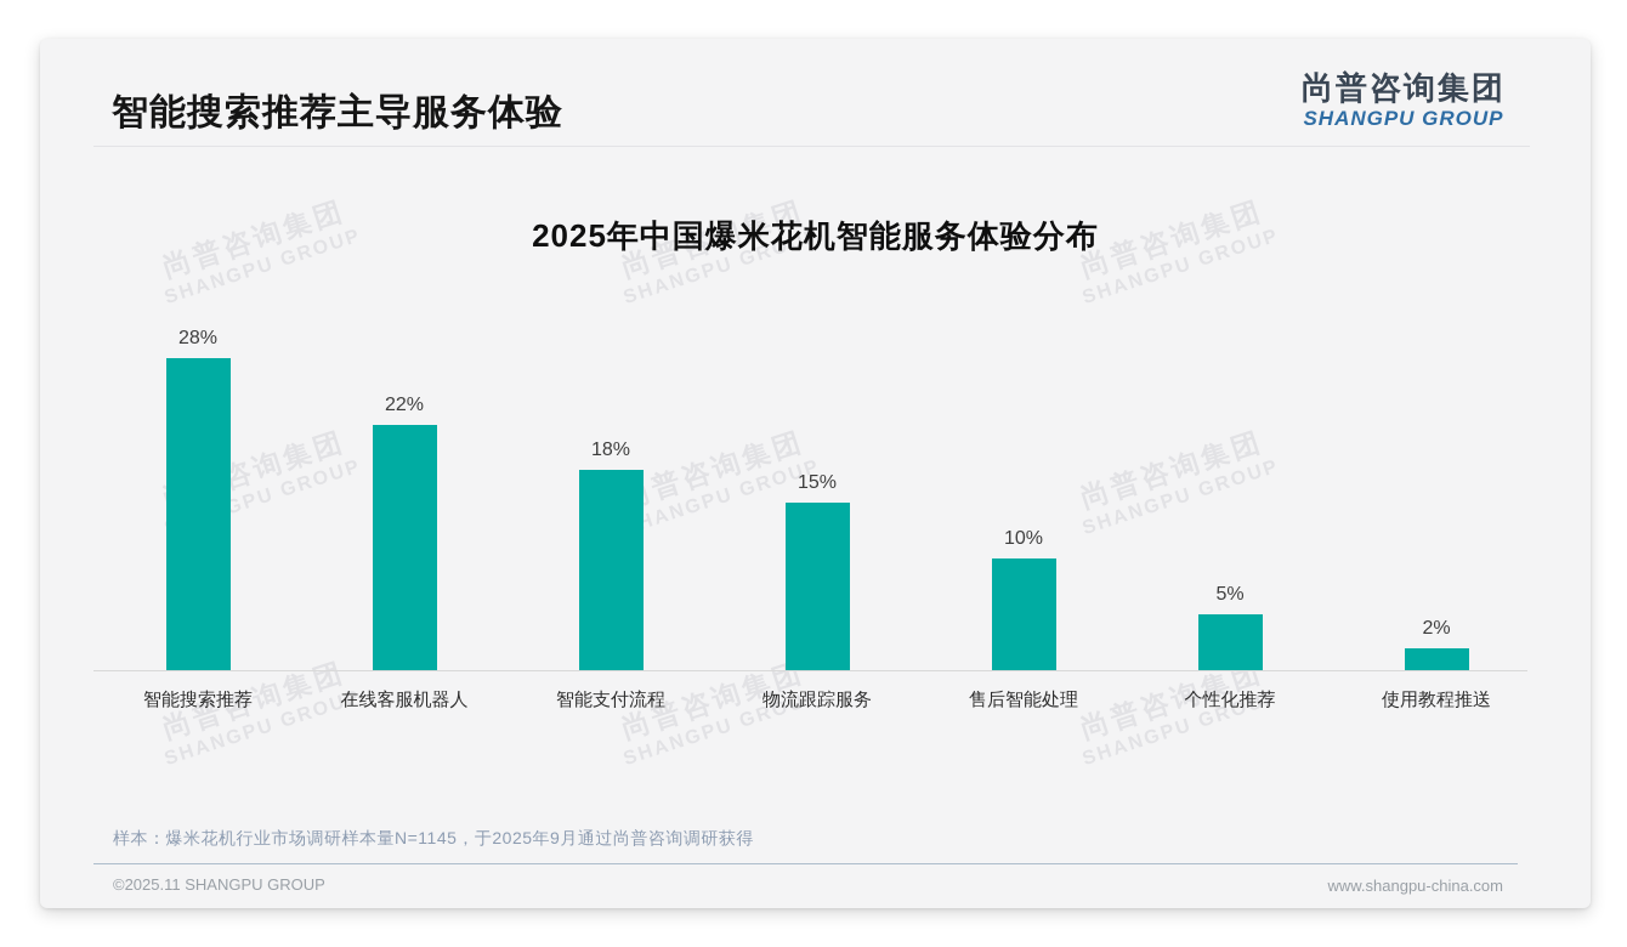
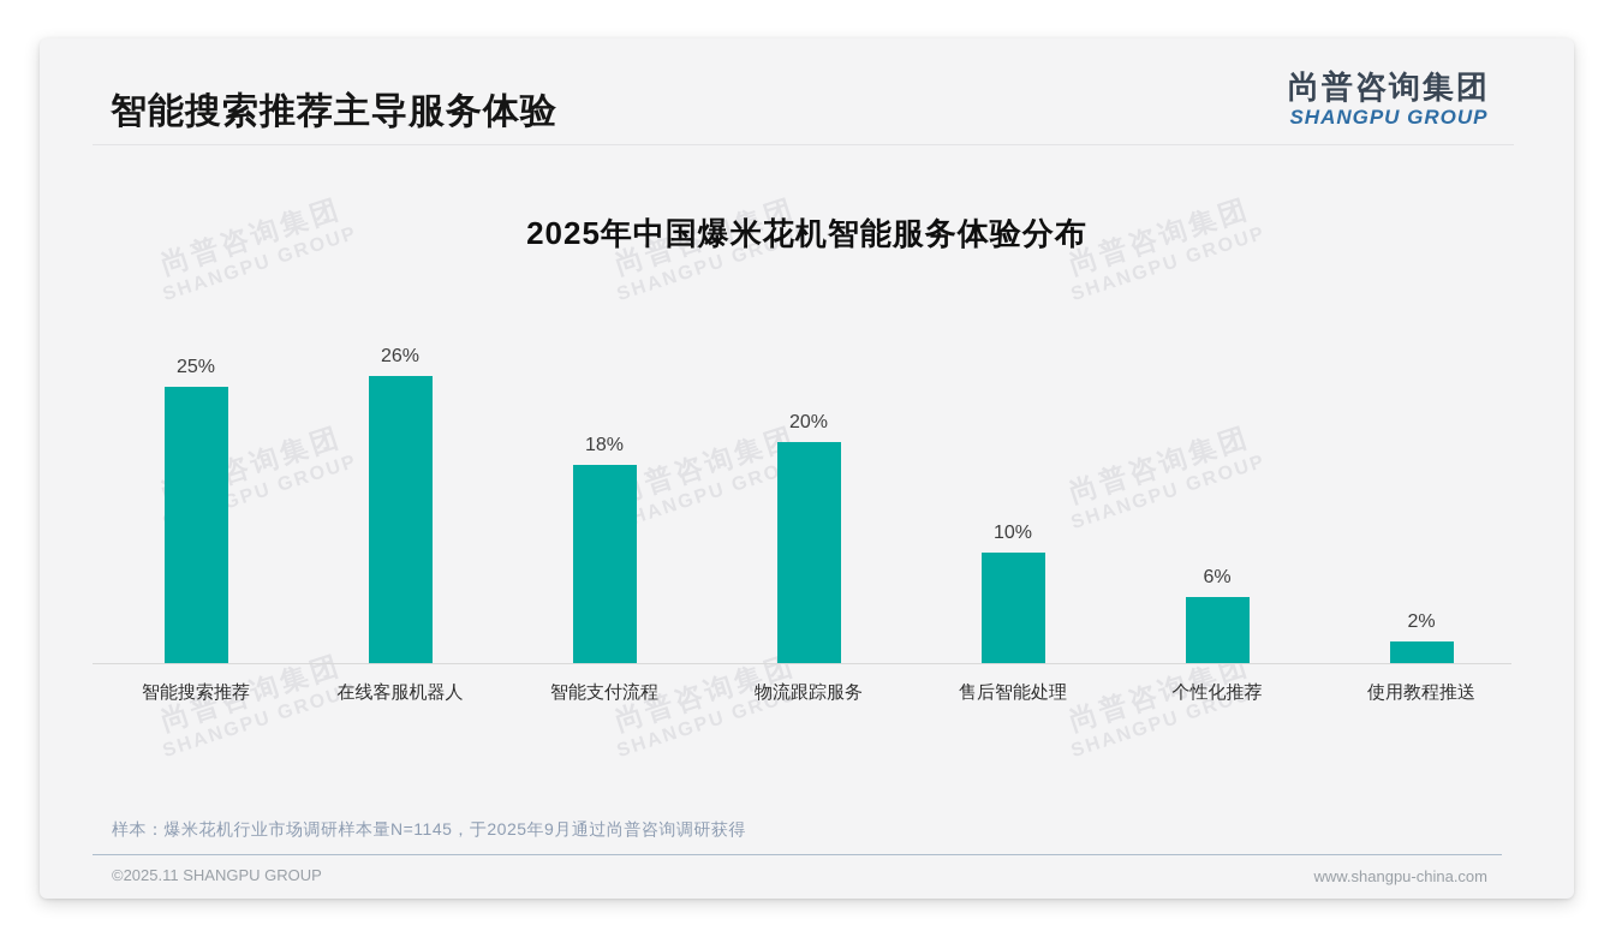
智能搜索推荐: 28% -> 25%
在线客服机器人: 22% -> 26%
物流跟踪服务: 15% -> 20%
个性化推荐: 5% -> 6%
